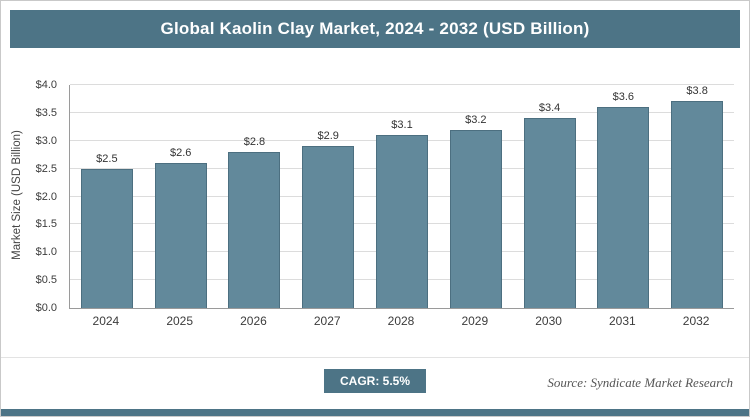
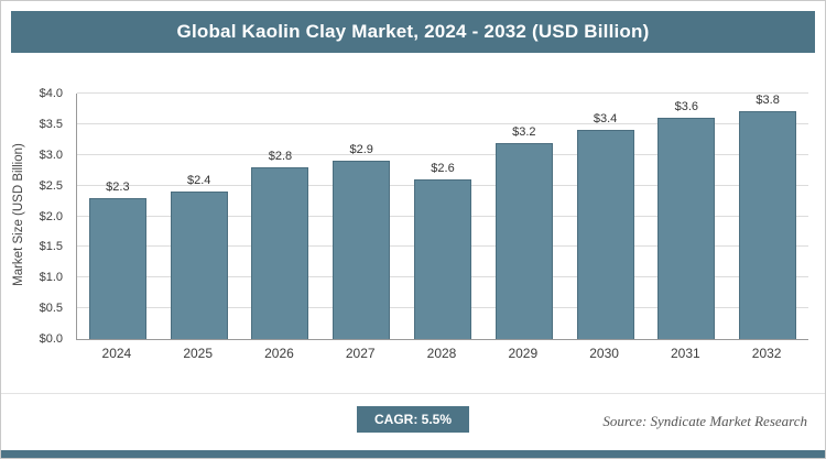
2024: $2.5 -> $2.3
2025: $2.6 -> $2.4
2028: $3.1 -> $2.6
